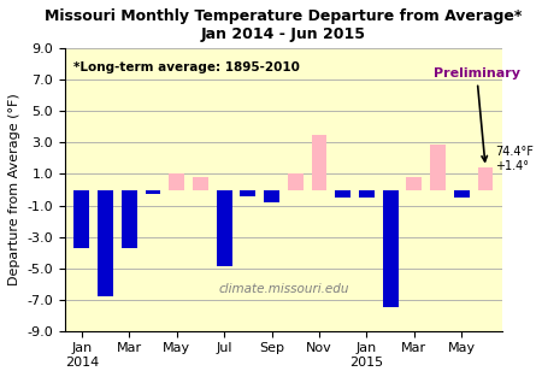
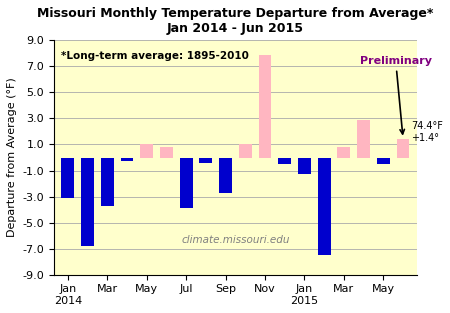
Jan 2014: -3.7 -> -3.1
Jul: -4.9 -> -3.9
Sep: -0.8 -> -2.7
Nov: 3.5 -> 7.9
Jan 2015: -0.5 -> -1.3
